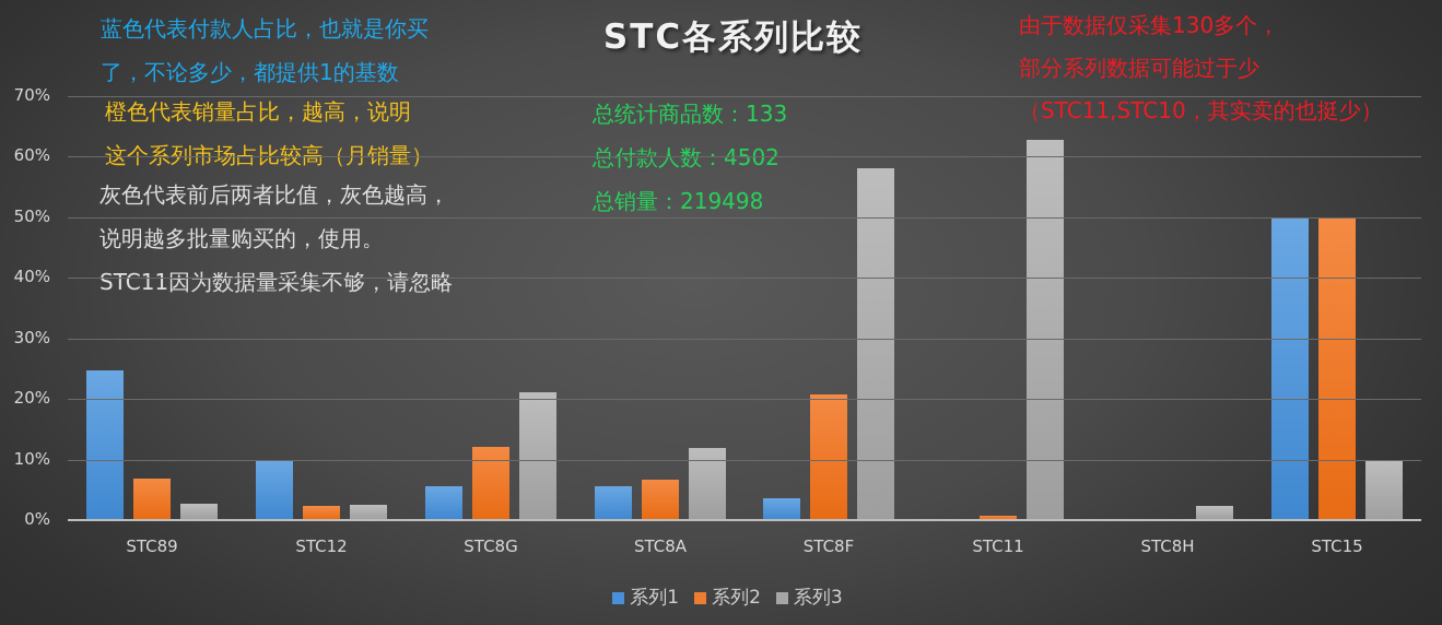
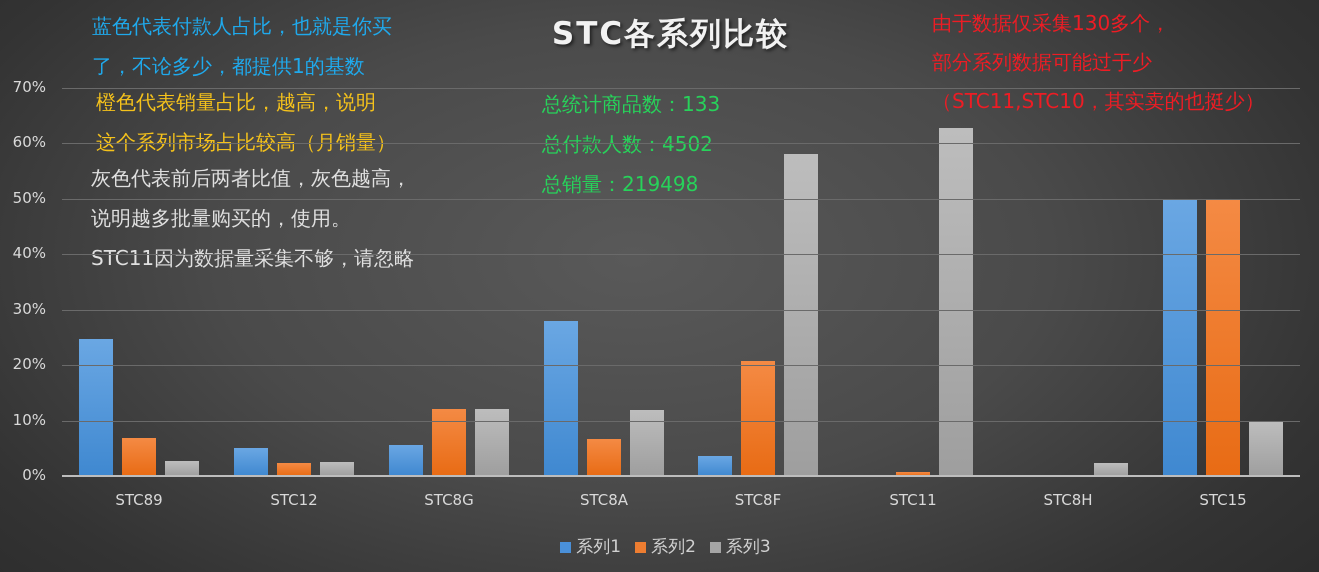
系列1/STC12: 10% -> 5%
系列3/STC8G: 21% -> 12%
系列1/STC8A: 6% -> 28%
